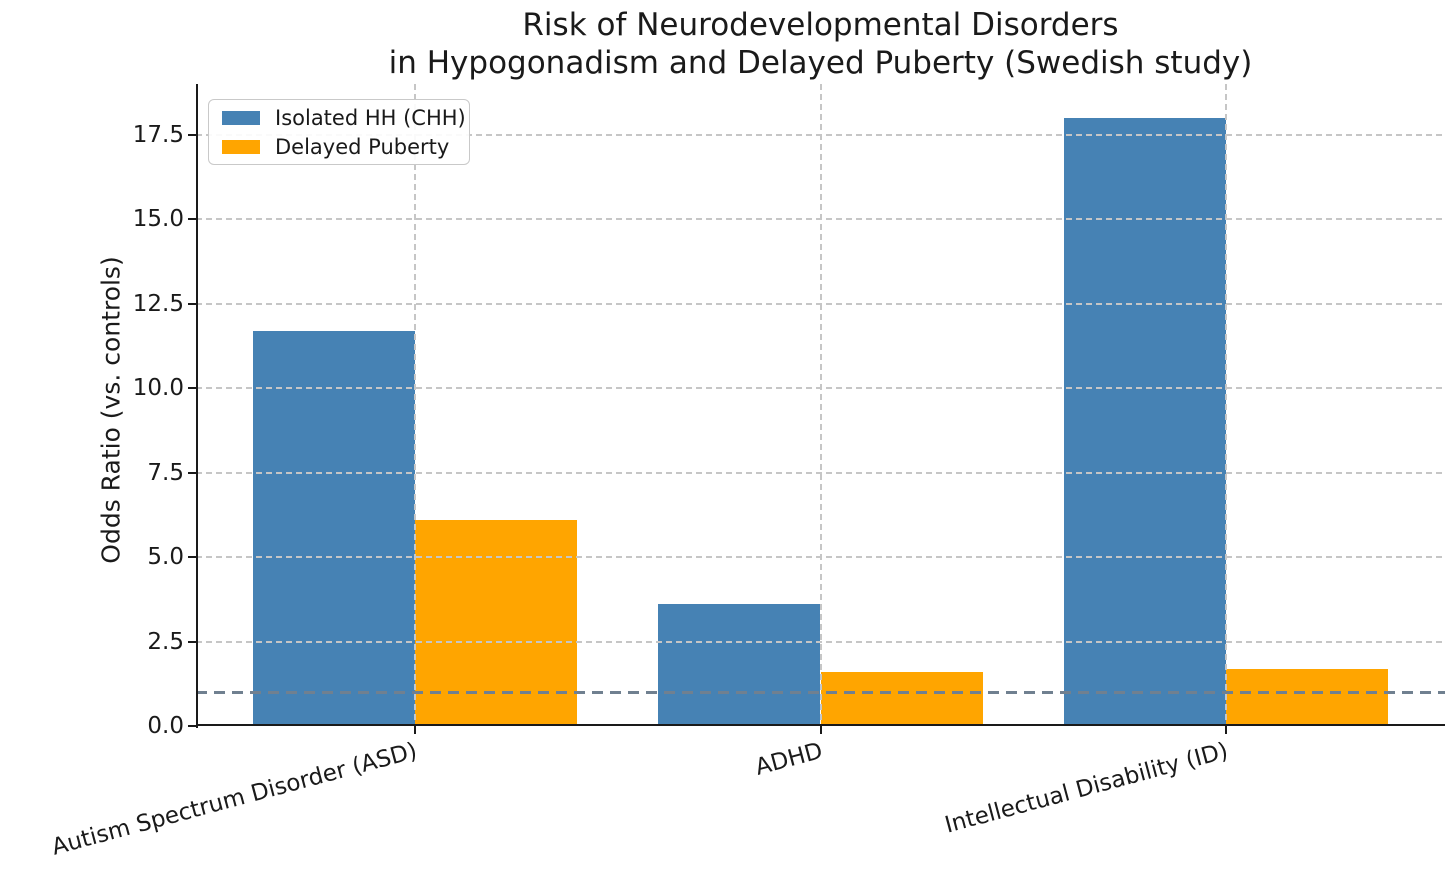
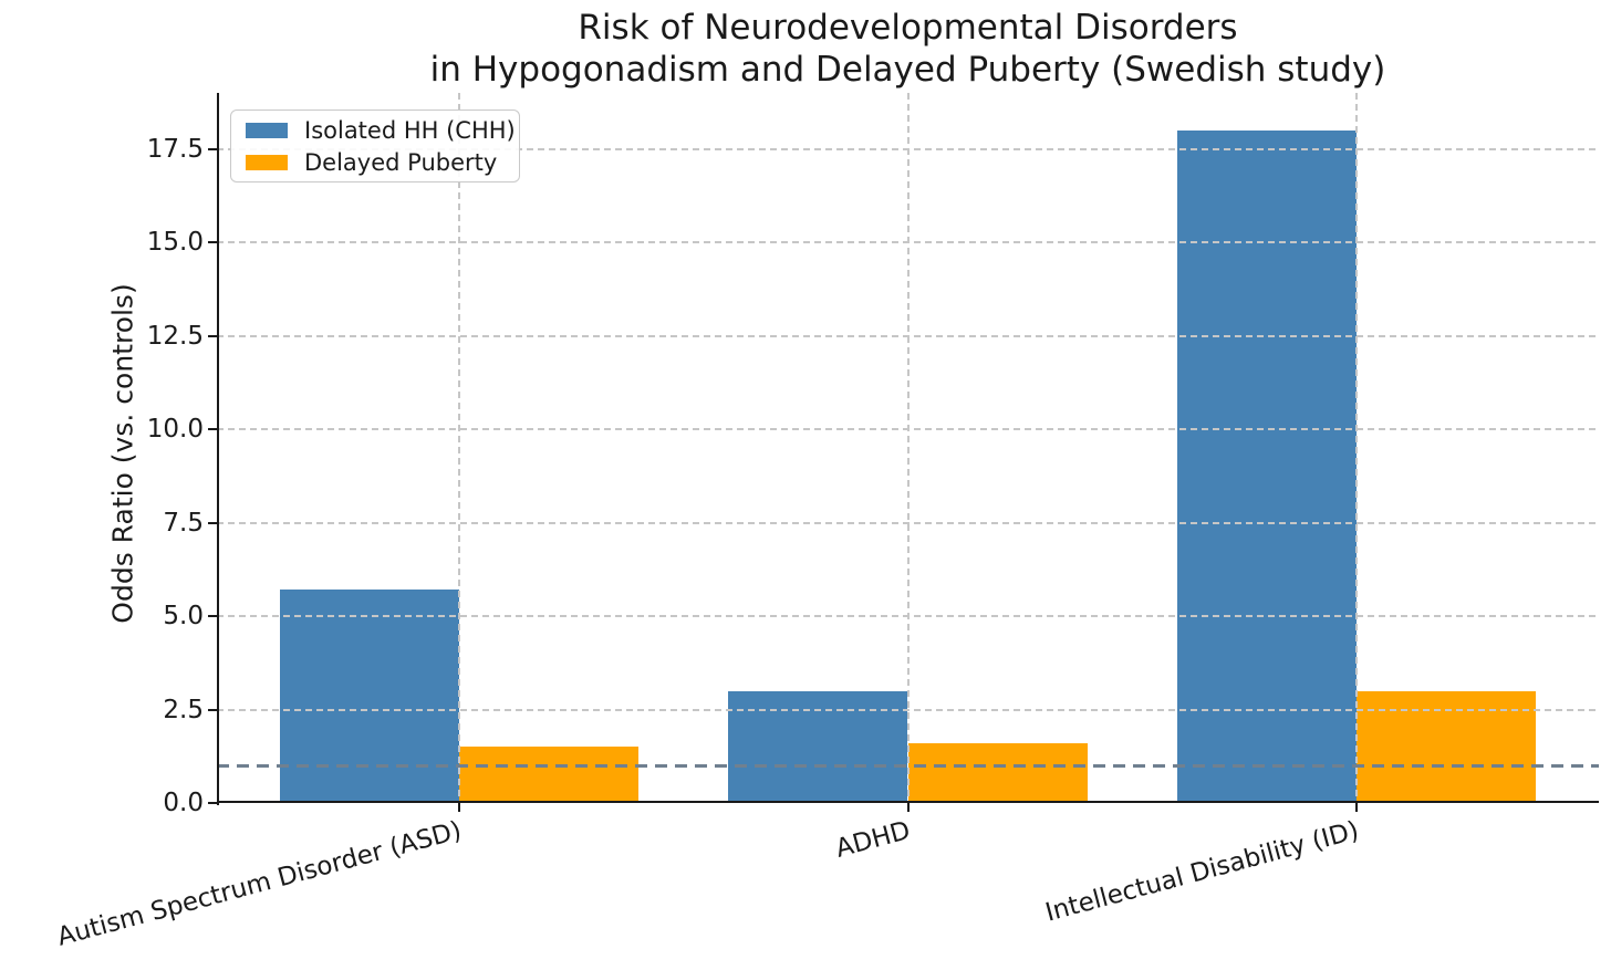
Isolated HH (CHH)/Autism Spectrum Disorder (ASD): 11.7 -> 5.7
Delayed Puberty/Autism Spectrum Disorder (ASD): 6.1 -> 1.5
Isolated HH (CHH)/ADHD: 3.6 -> 3.0
Delayed Puberty/Intellectual Disability (ID): 1.7 -> 3.0
